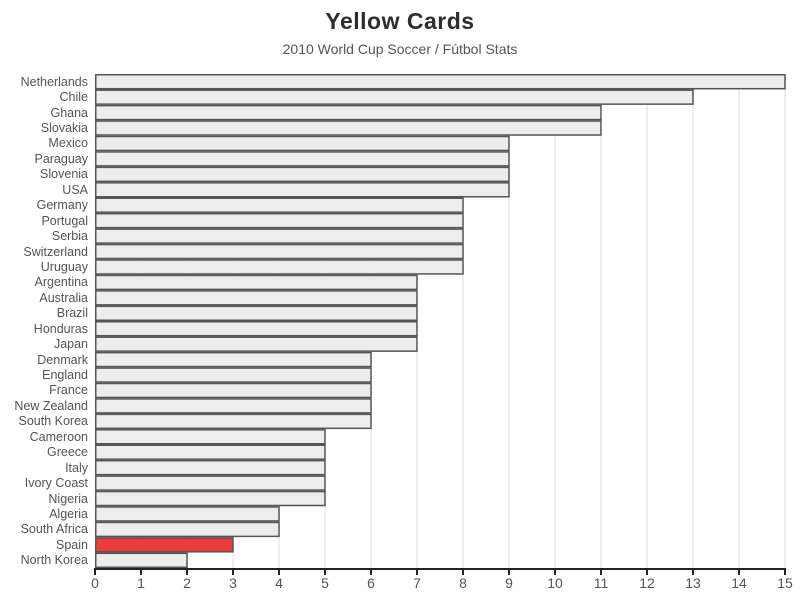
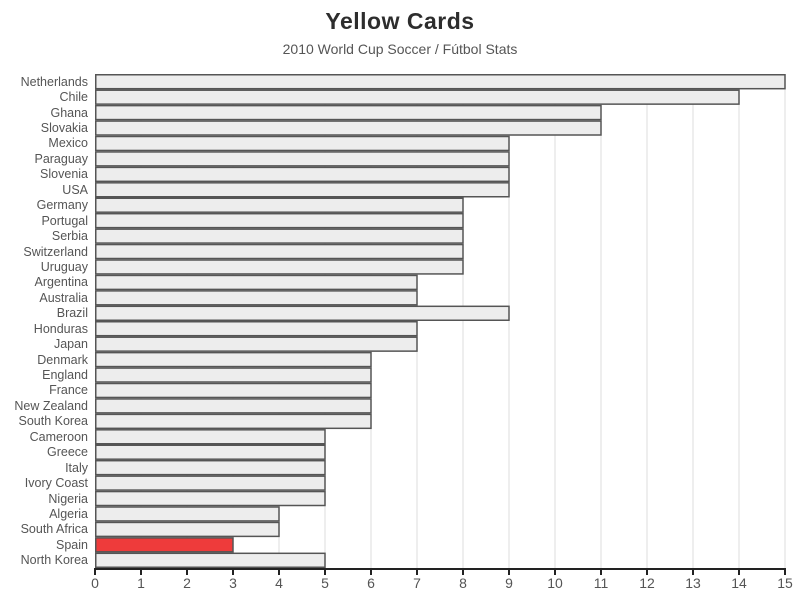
Chile: 13 -> 14
Brazil: 7 -> 9
North Korea: 2 -> 5
